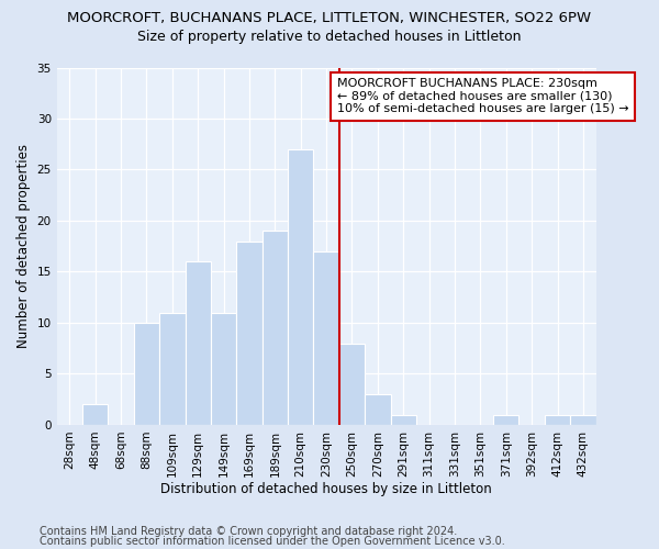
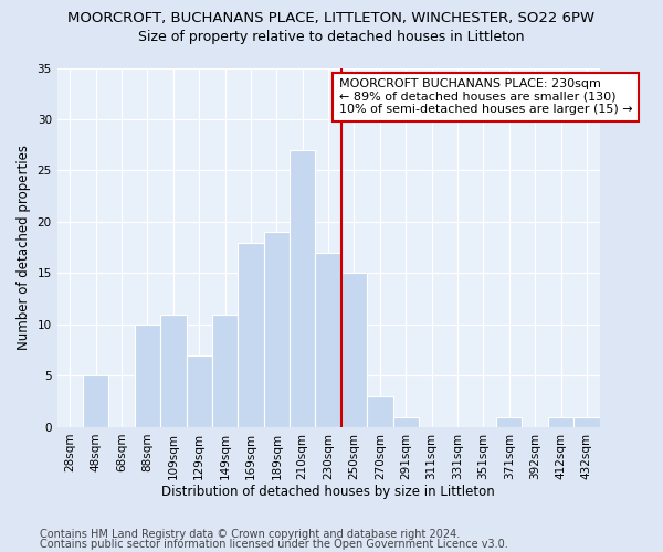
48sqm: 2 -> 5
129sqm: 16 -> 7
250sqm: 8 -> 15
